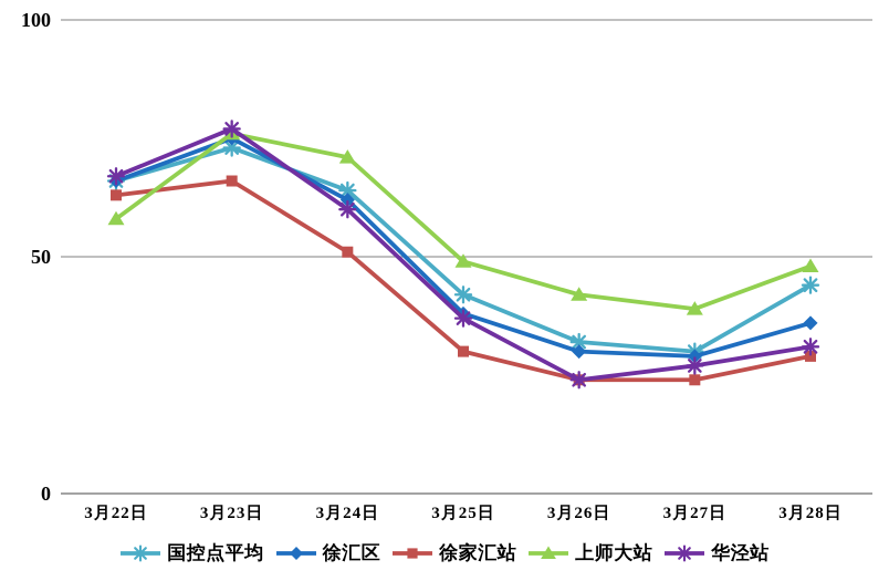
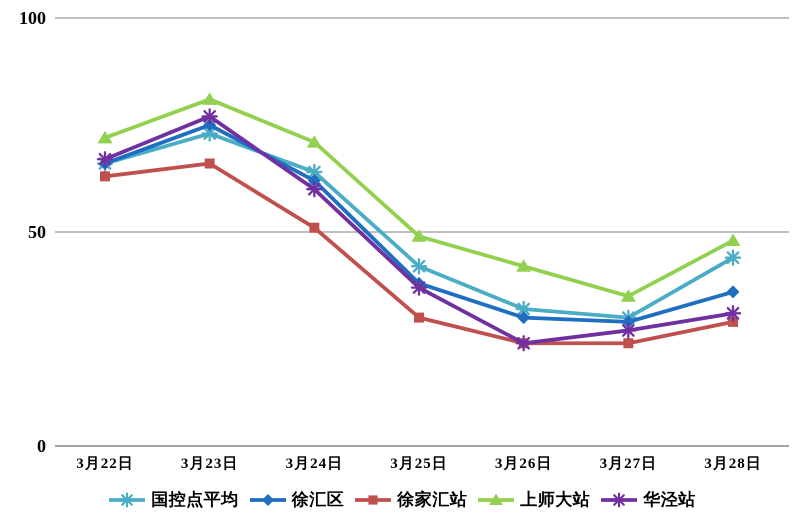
上师大站/3月22日: 58 -> 72
上师大站/3月23日: 76 -> 81
上师大站/3月27日: 39 -> 35
